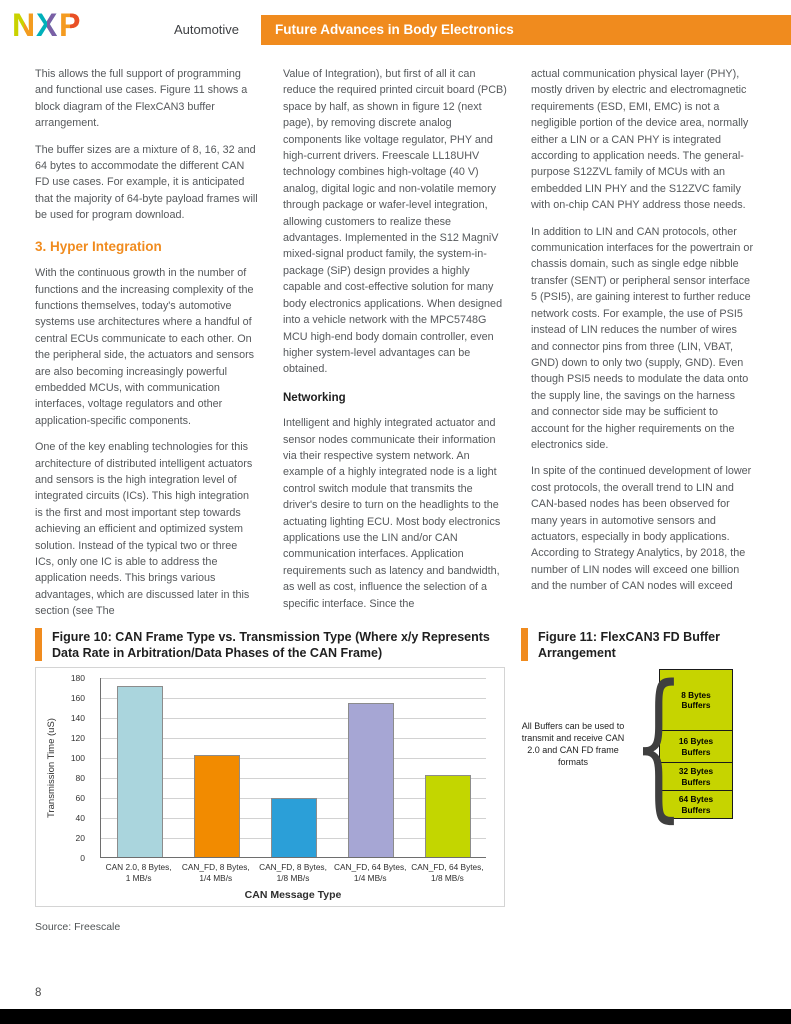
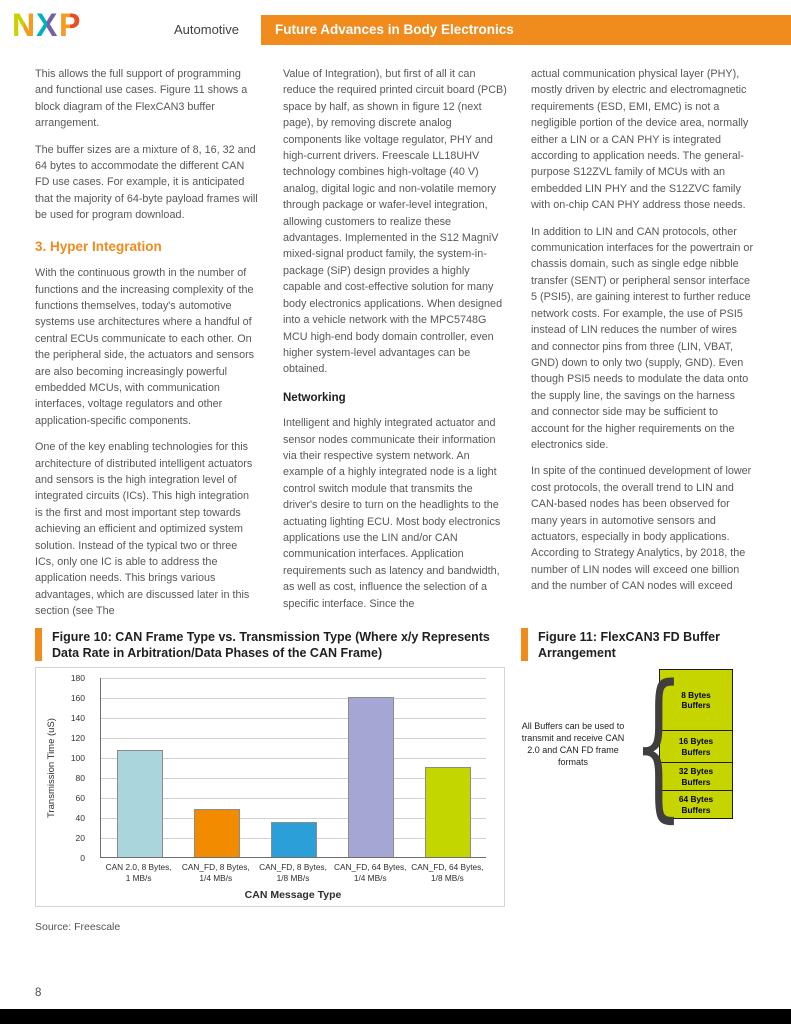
CAN 2.0, 8 Bytes, 1 MB/s: 171 -> 107
CAN_FD, 8 Bytes, 1/4 MB/s: 102 -> 48
CAN_FD, 8 Bytes, 1/8 MB/s: 59 -> 35
CAN_FD, 64 Bytes, 1/4 MB/s: 154 -> 160
CAN_FD, 64 Bytes, 1/8 MB/s: 82 -> 90
